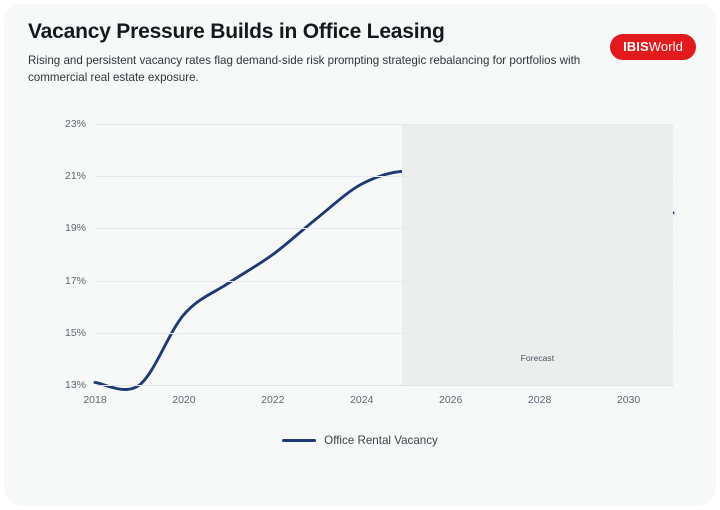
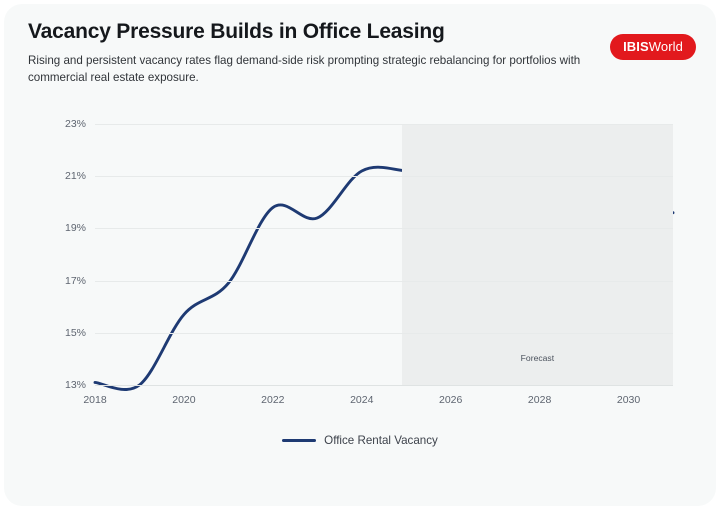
2022: 18.0% -> 19.8%
2024: 20.7% -> 21.2%
